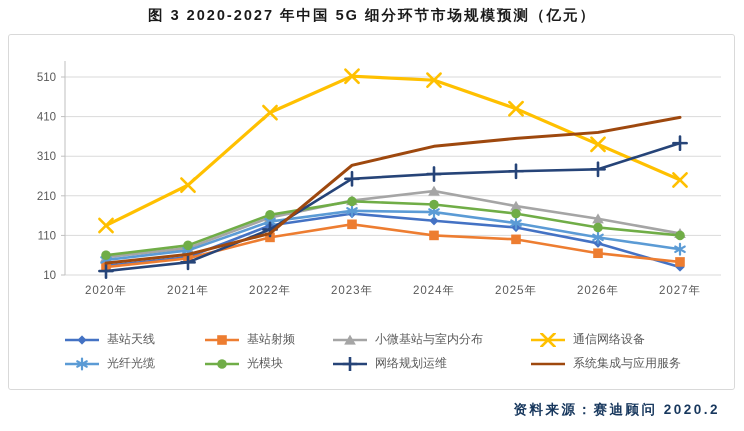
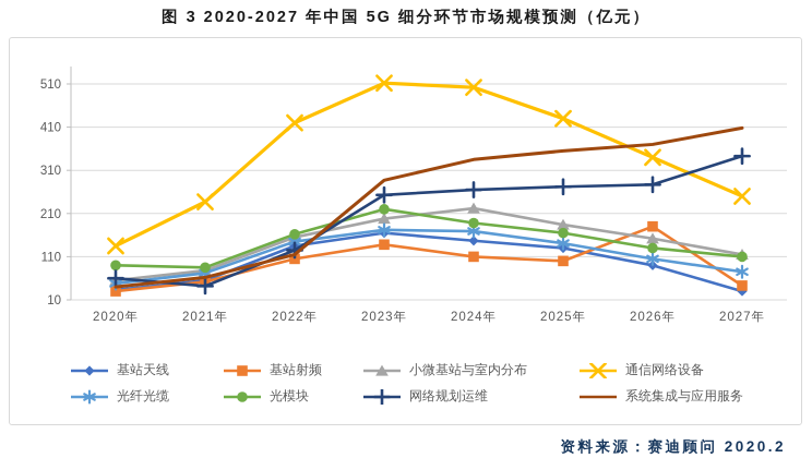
光模块/2020年: 60 -> 90
网络规划运维/2020年: 20 -> 60
光模块/2023年: 200 -> 220
基站射频/2026年: 60 -> 180
